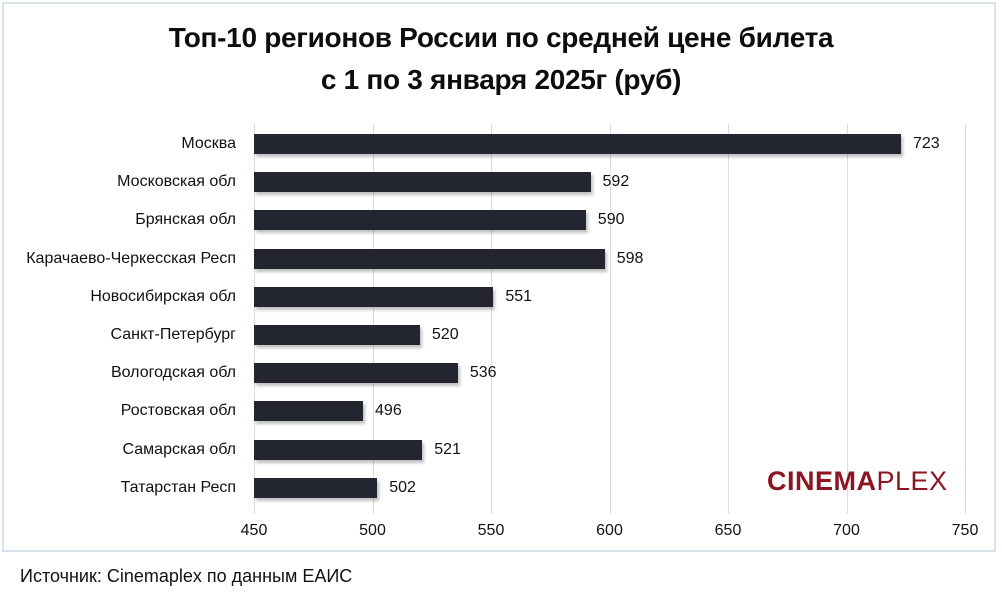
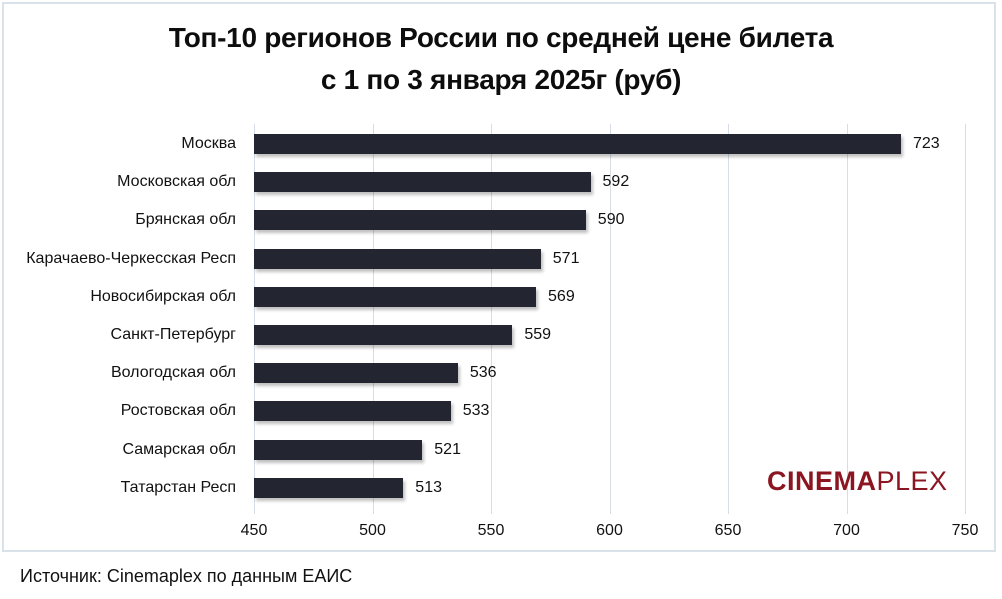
Карачаево-Черкесская Респ: 598 -> 571
Новосибирская обл: 551 -> 569
Санкт-Петербург: 520 -> 559
Ростовская обл: 496 -> 533
Татарстан Респ: 502 -> 513
